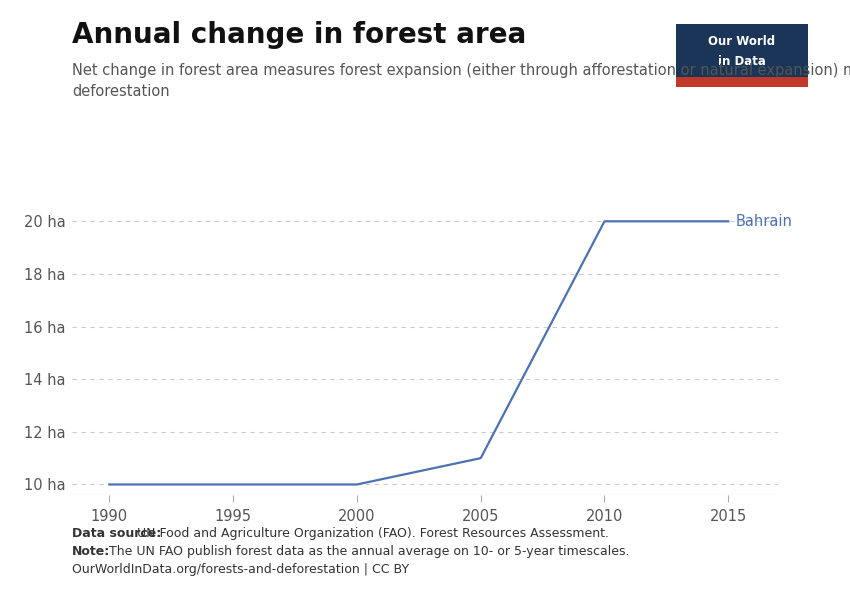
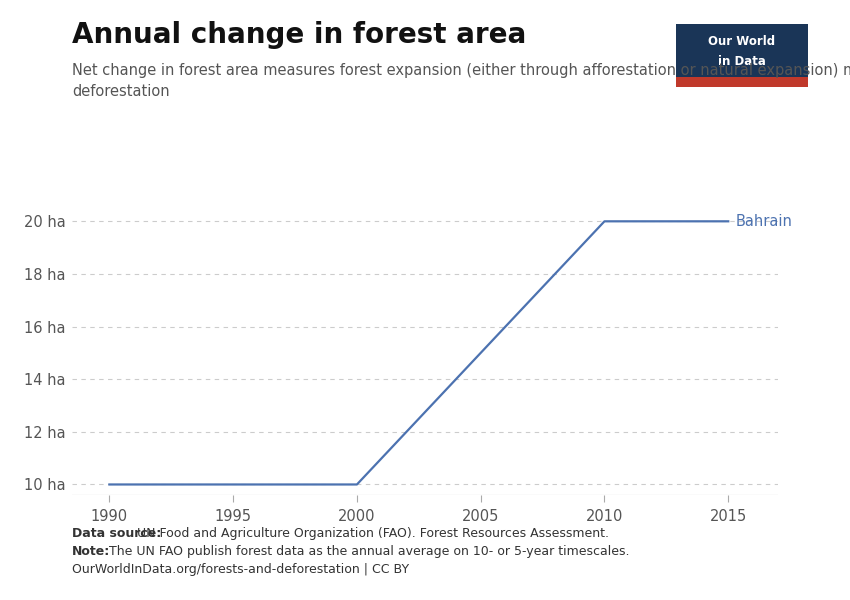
2005: 11 ha -> 15 ha
